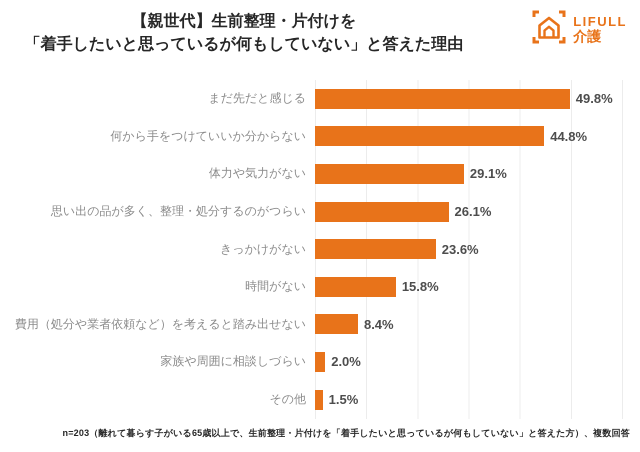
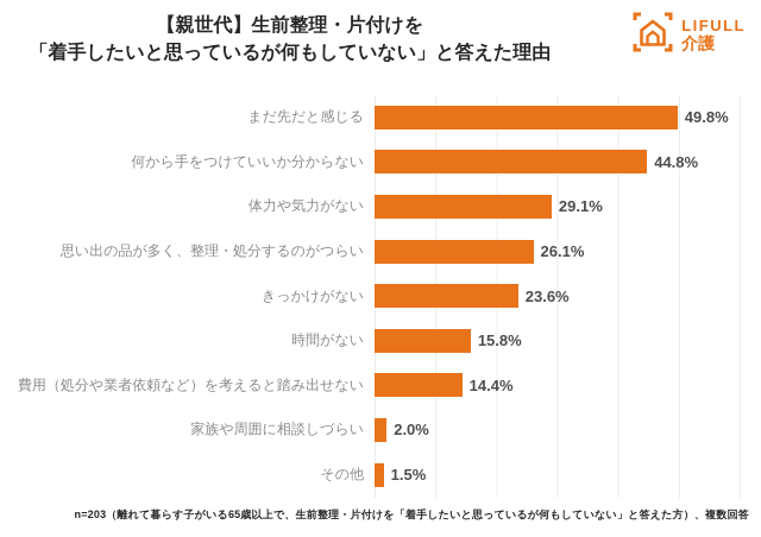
費用（処分や業者依頼など）を考えると踏み出せない: 8.4% -> 14.4%
